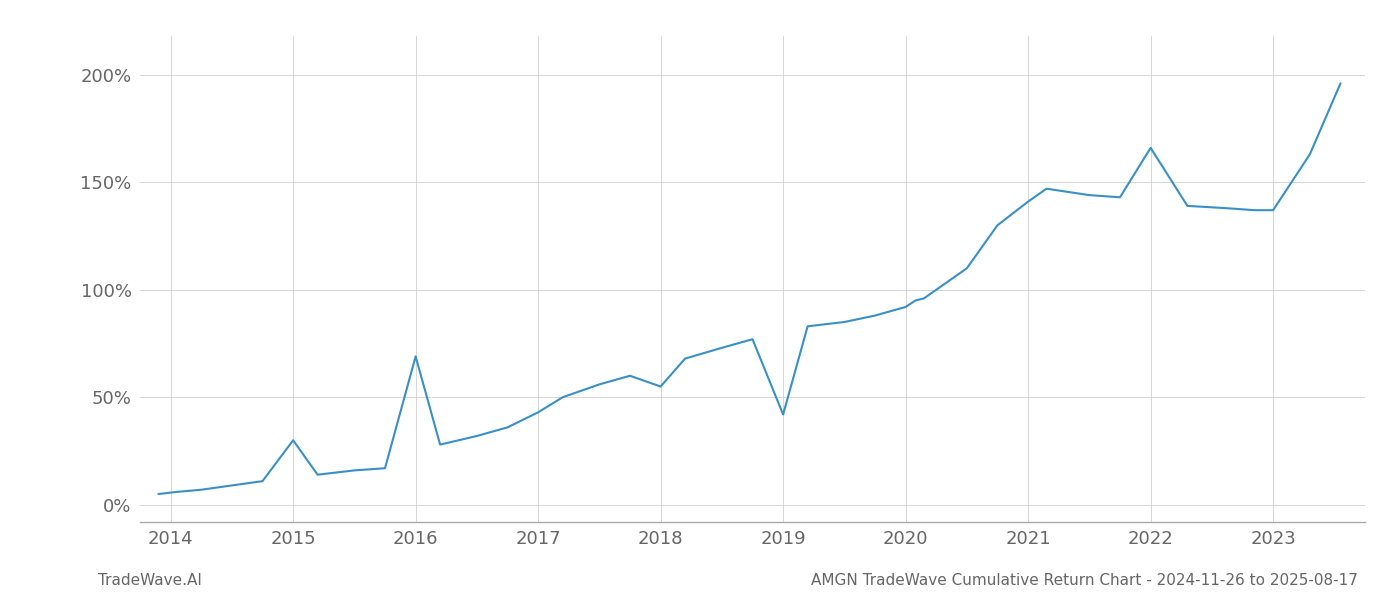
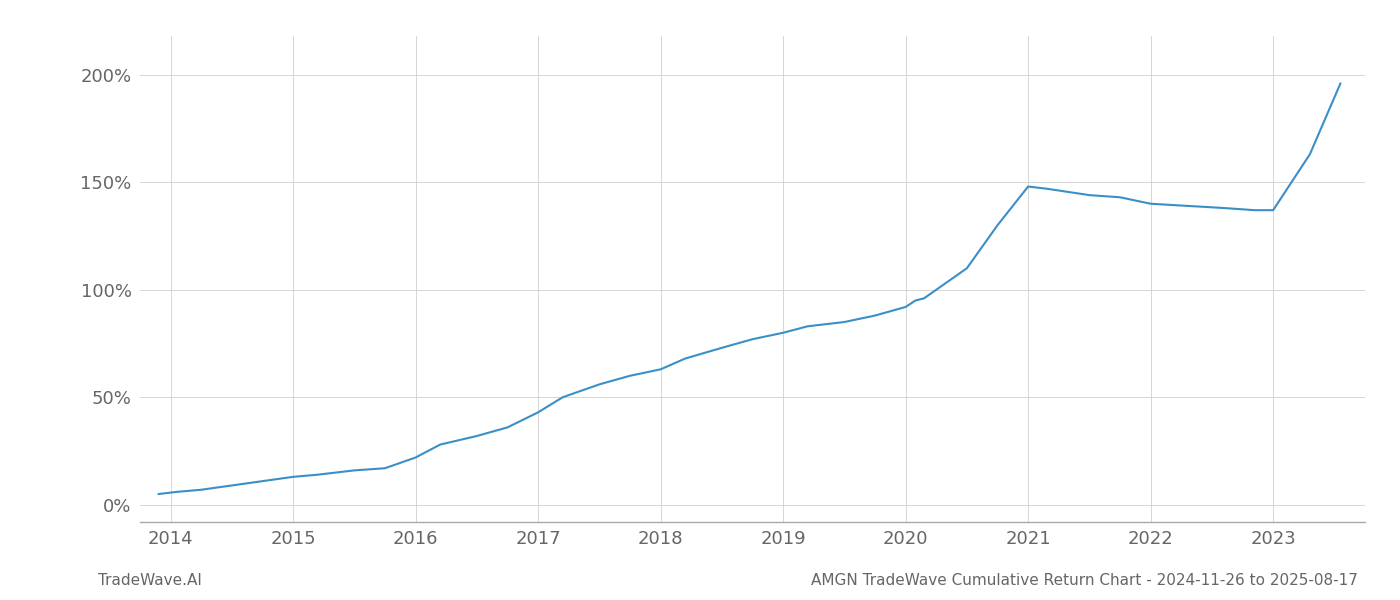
2015: 30% -> 13%
2016: 69% -> 22%
2018: 55% -> 63%
2019: 42% -> 80%
2021: 141% -> 148%
2022: 166% -> 140%
